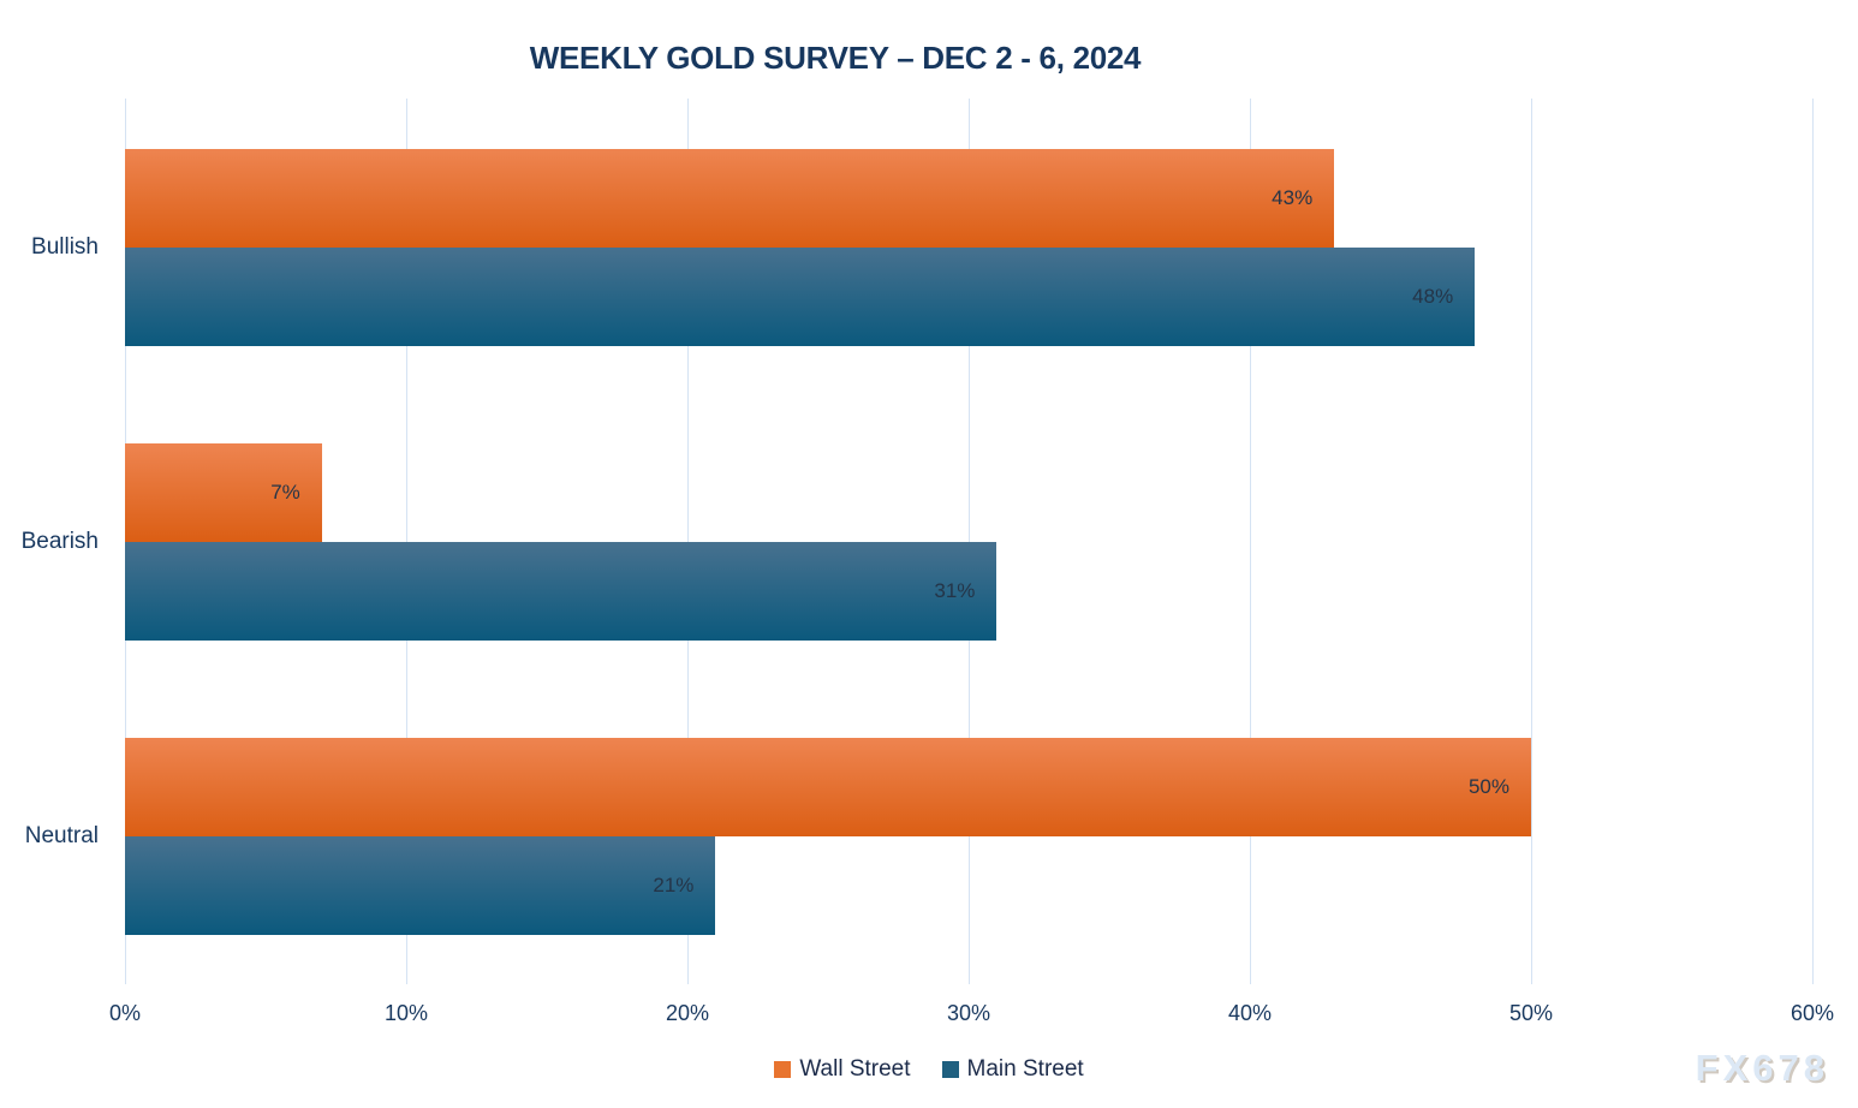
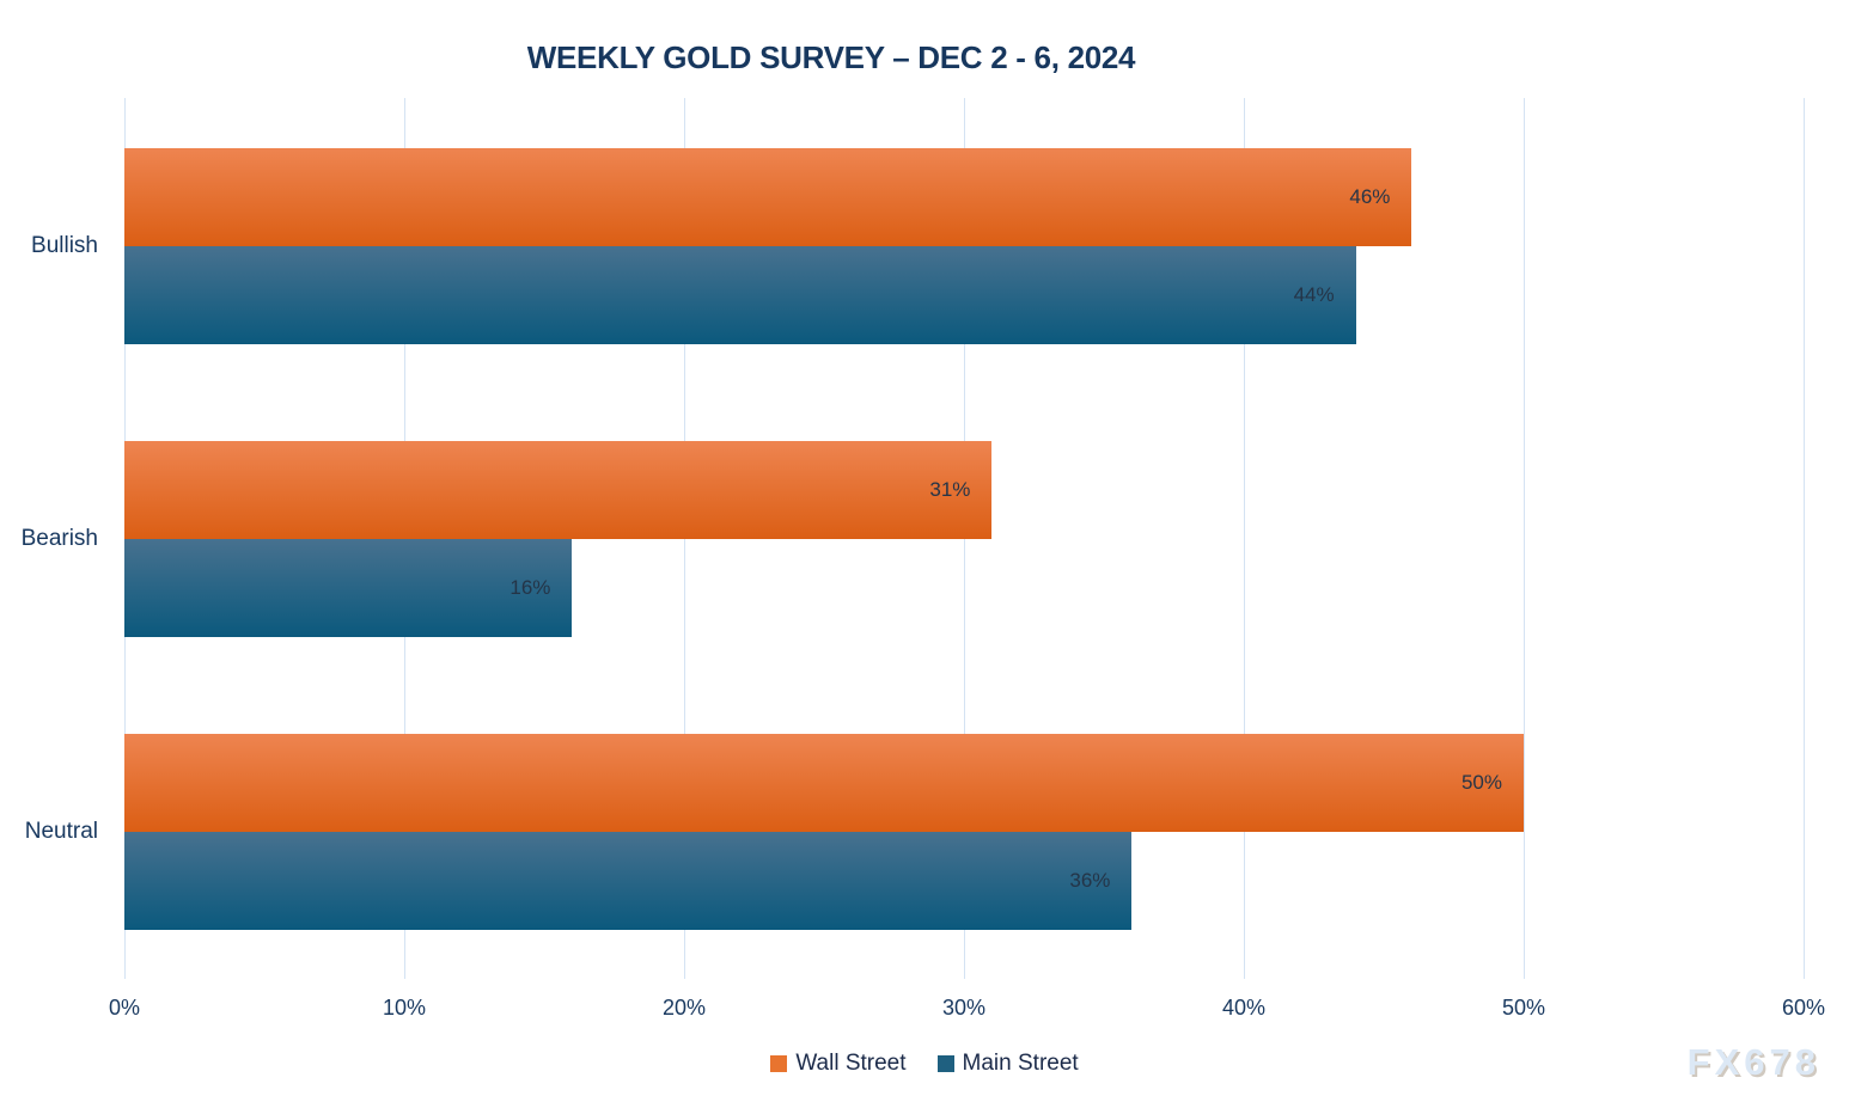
Wall Street/Bullish: 43% -> 46%
Main Street/Bullish: 48% -> 44%
Wall Street/Bearish: 7% -> 31%
Main Street/Bearish: 31% -> 16%
Main Street/Neutral: 21% -> 36%
